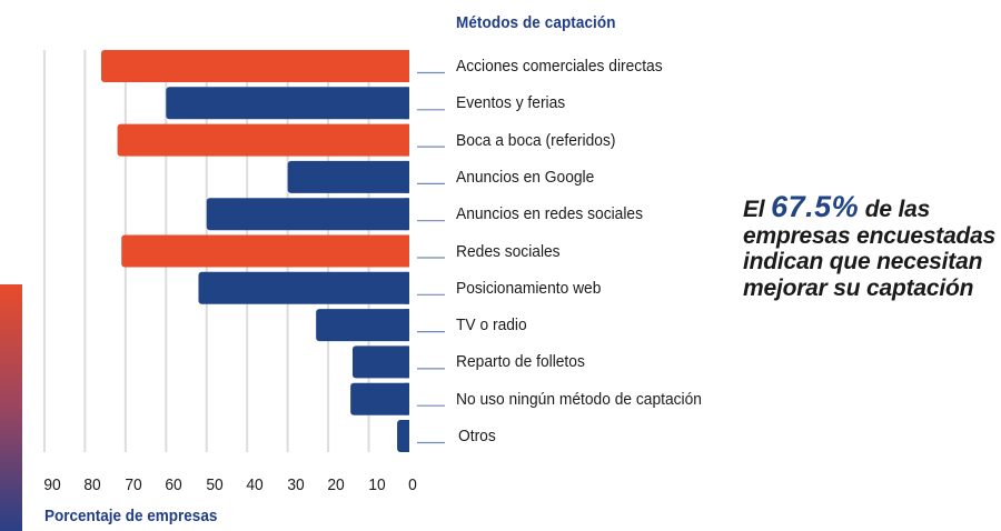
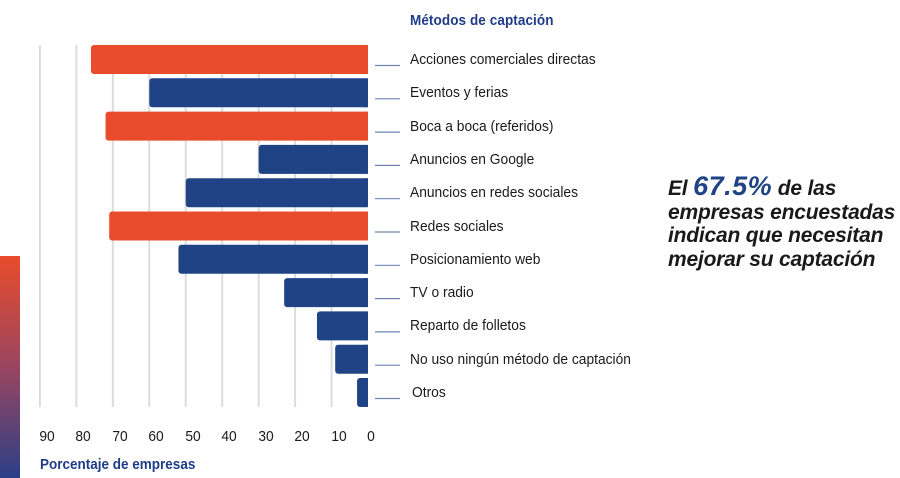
No uso ningún método de captación: 14 -> 9
